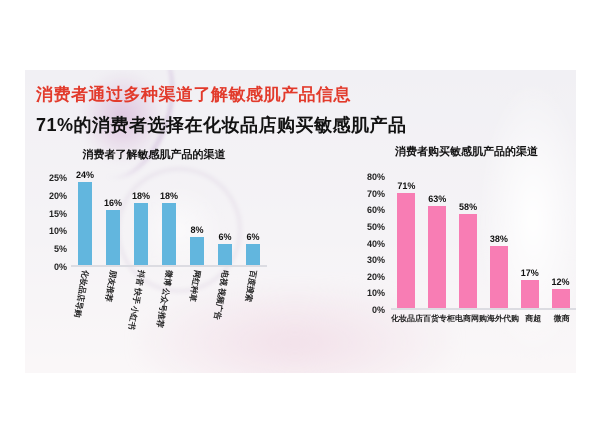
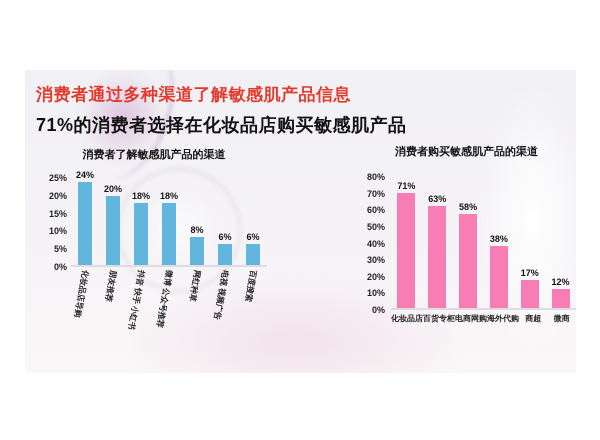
消费者了解敏感肌产品的渠道/朋友推荐: 16% -> 20%
